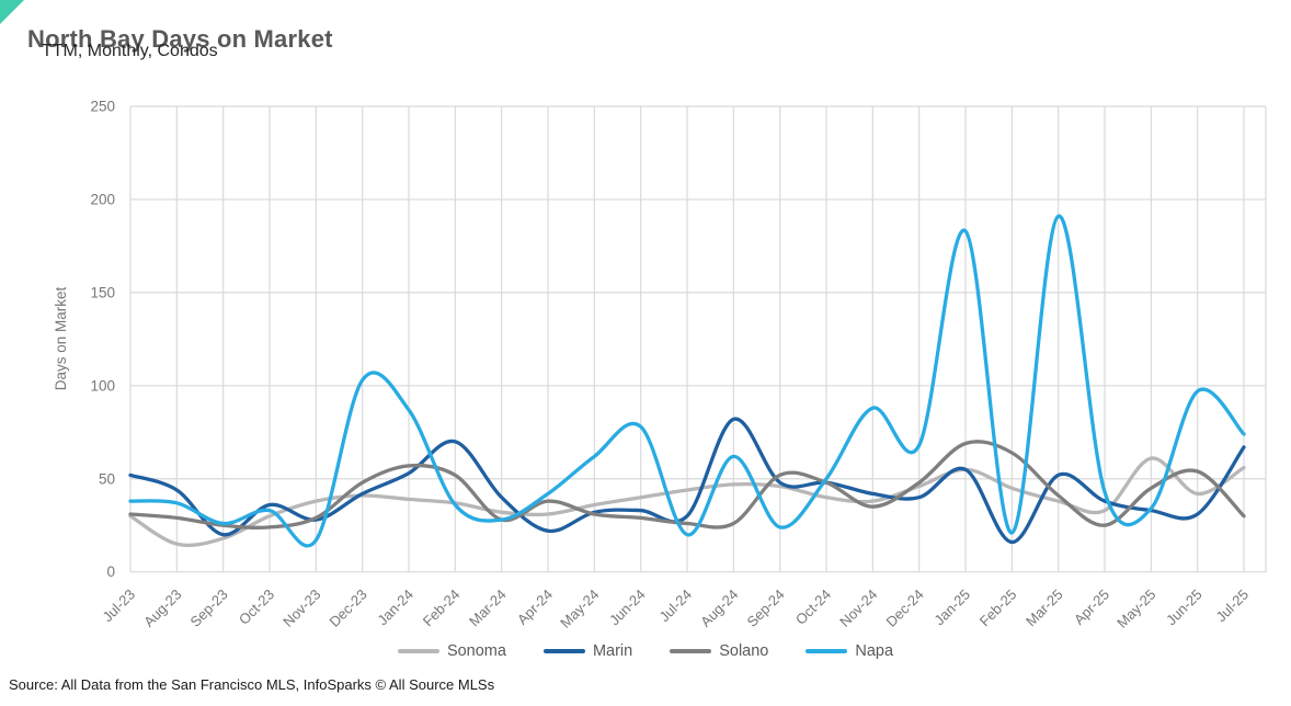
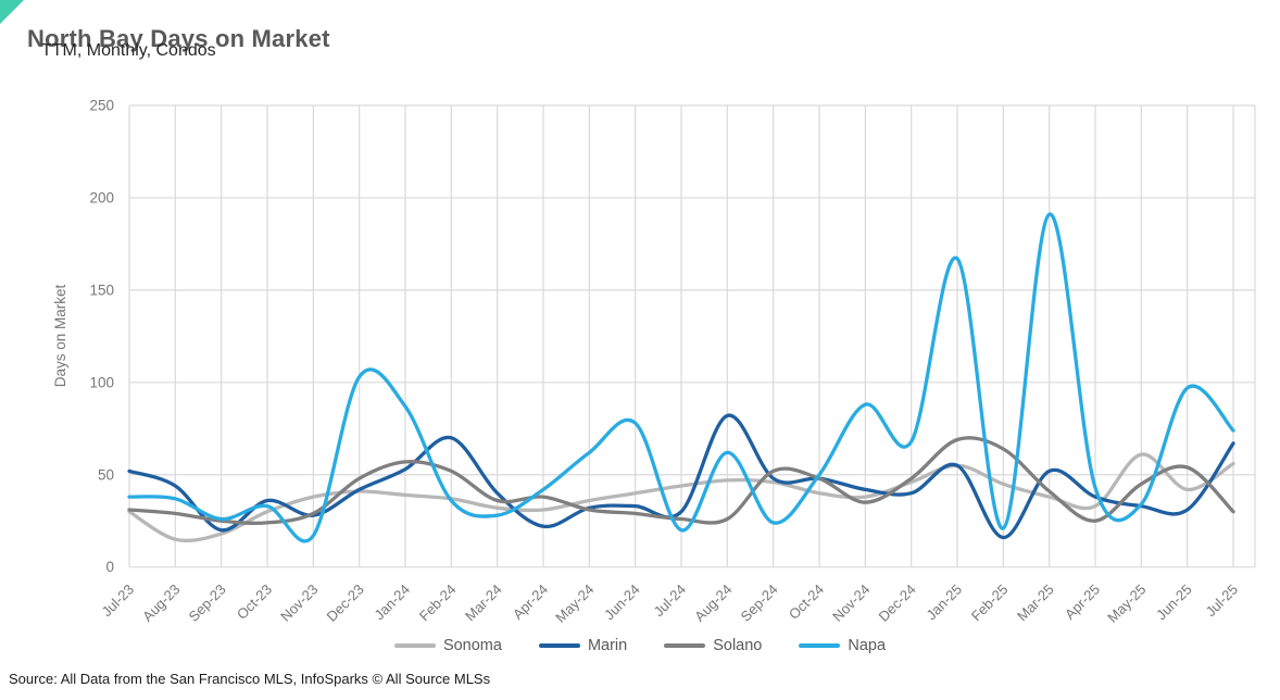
Solano/Mar-24: 28 -> 36
Napa/Jan-25: 183 -> 167
